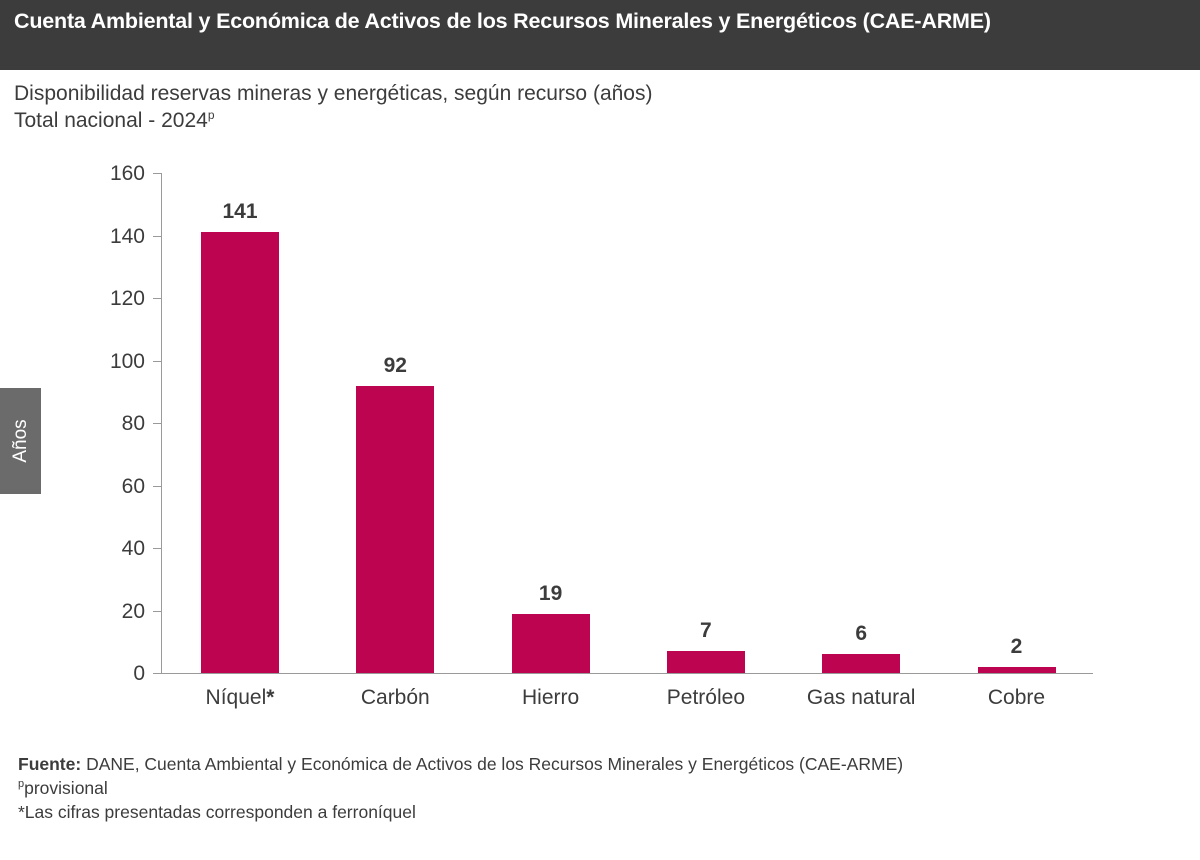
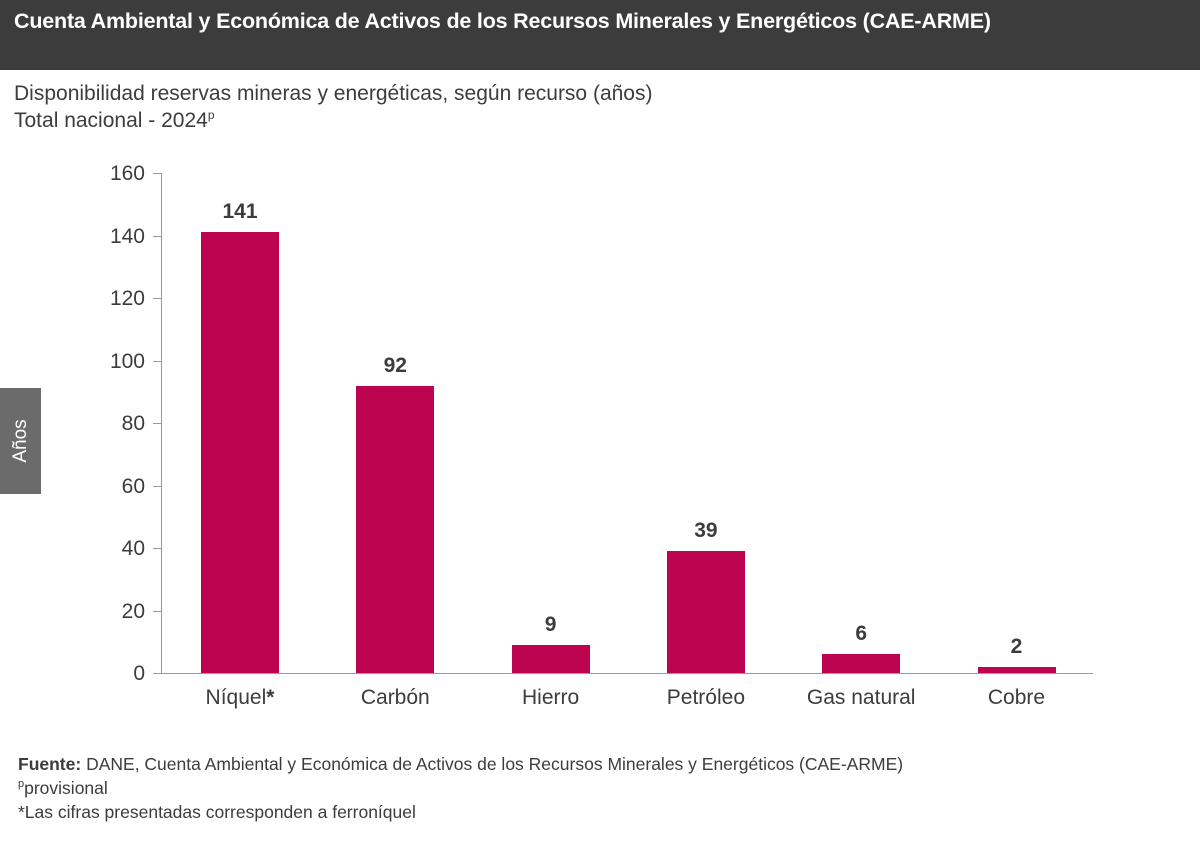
Hierro: 19 -> 9
Petróleo: 7 -> 39
